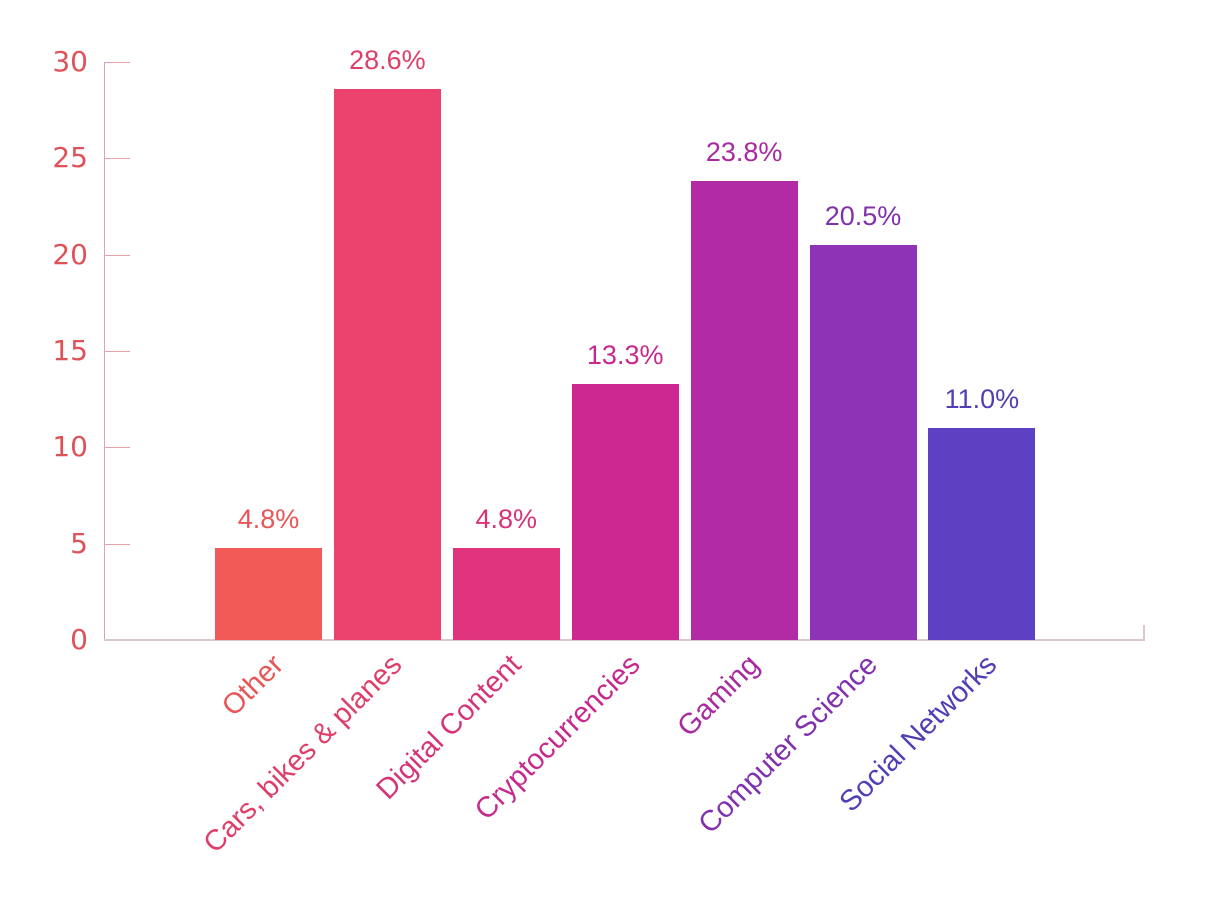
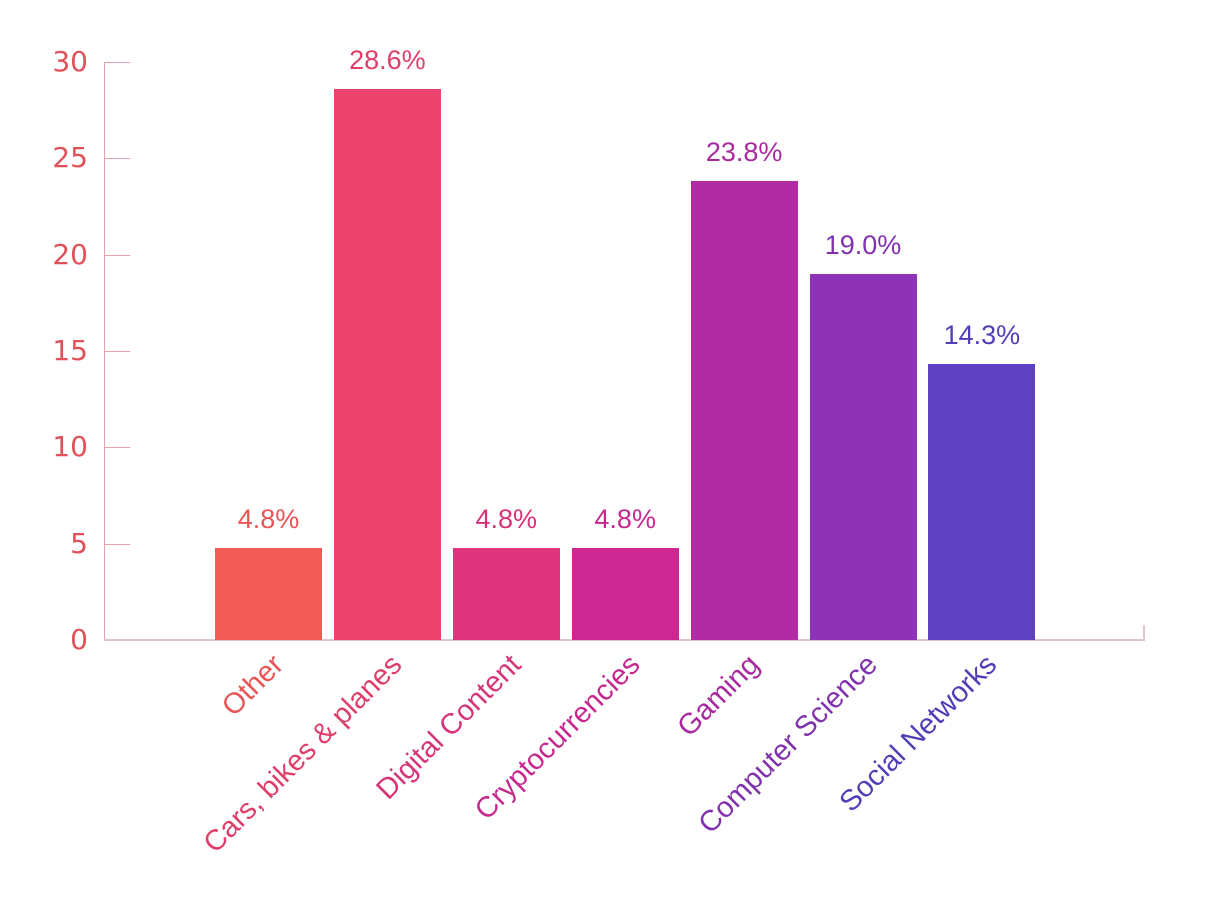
Cryptocurrencies: 13.3% -> 4.8%
Computer Science: 20.5% -> 19.0%
Social Networks: 11.0% -> 14.3%
